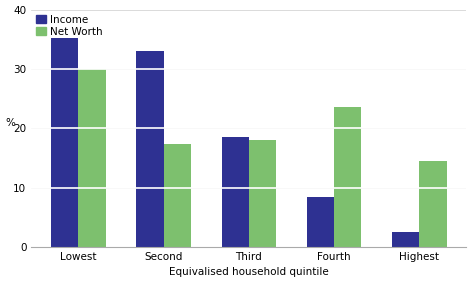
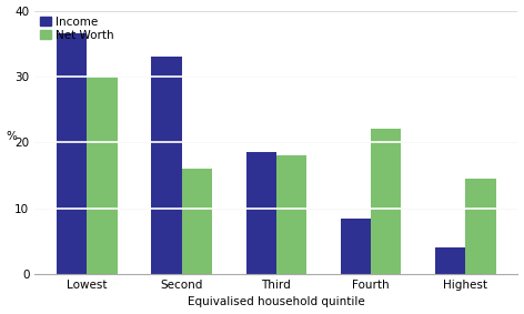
Income/Lowest: 35.2 -> 36.5
Net Worth/Second: 17.4 -> 16.0
Net Worth/Fourth: 23.6 -> 22.0
Income/Highest: 2.6 -> 4.0
